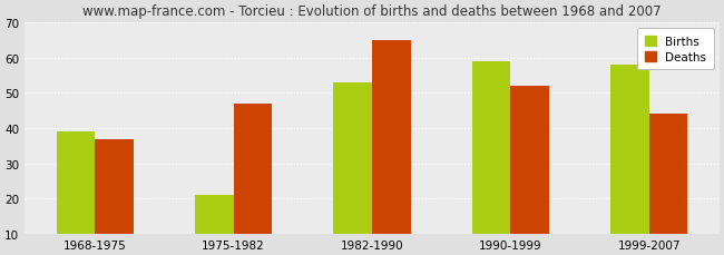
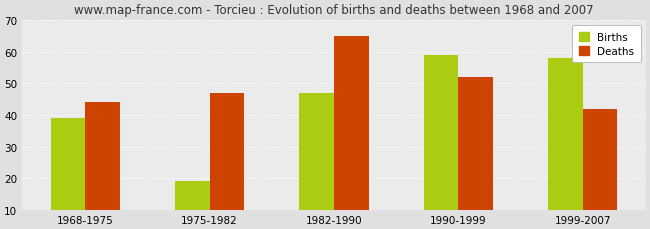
Deaths/1968-1975: 37 -> 44
Births/1975-1982: 21 -> 19
Births/1982-1990: 53 -> 47
Deaths/1999-2007: 44 -> 42
